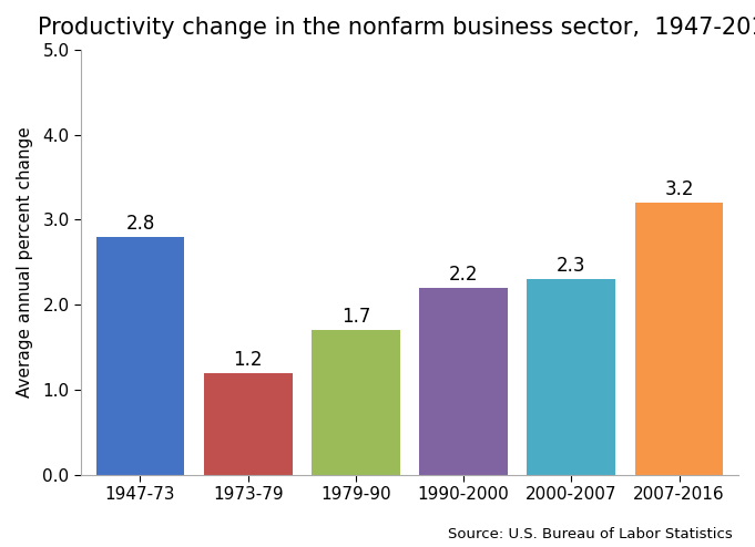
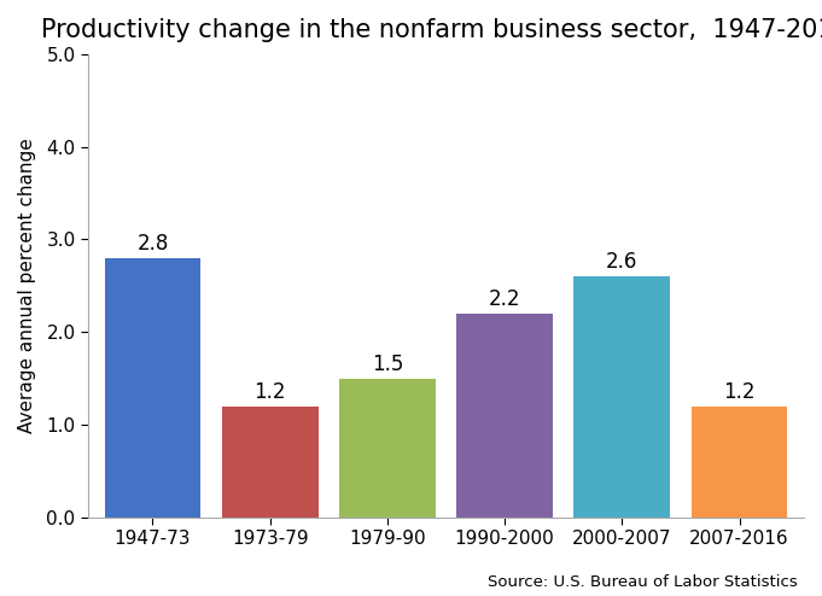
1979-90: 1.7 -> 1.5
2000-2007: 2.3 -> 2.6
2007-2016: 3.2 -> 1.2
